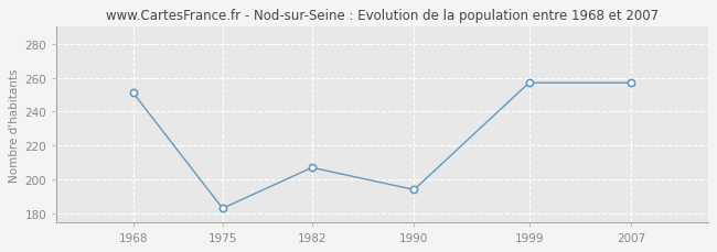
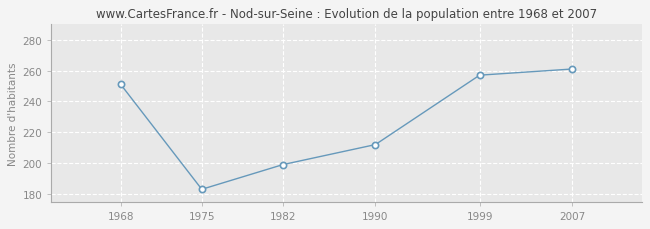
1982: 207 -> 199
1990: 194 -> 212
2007: 257 -> 261
